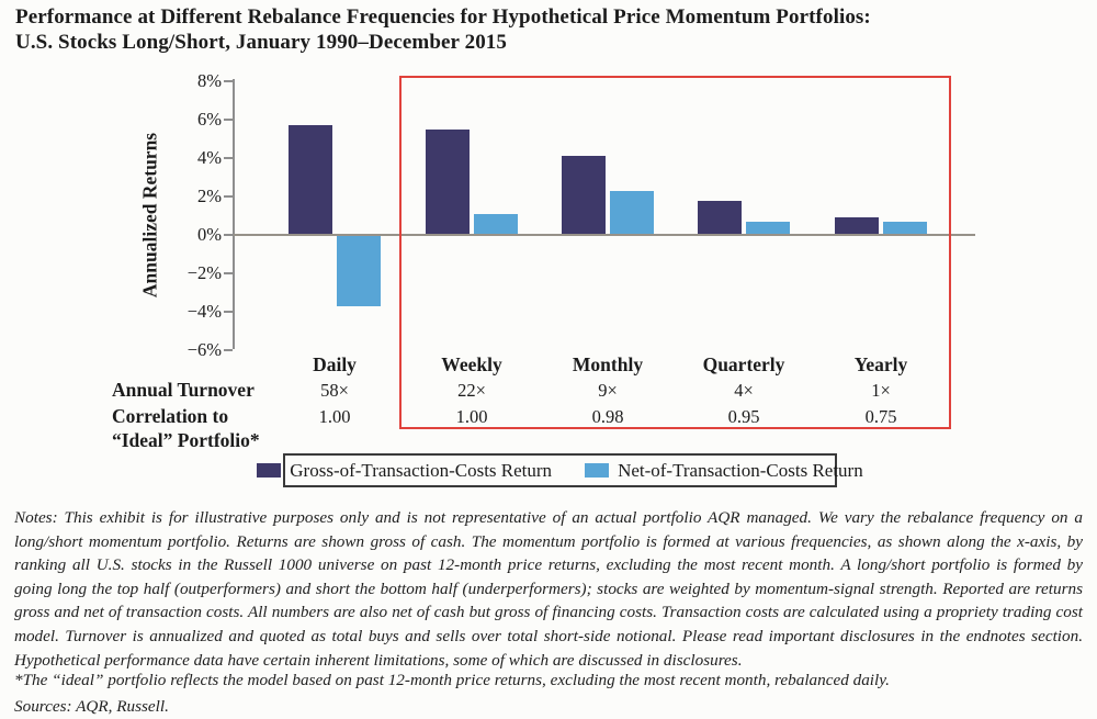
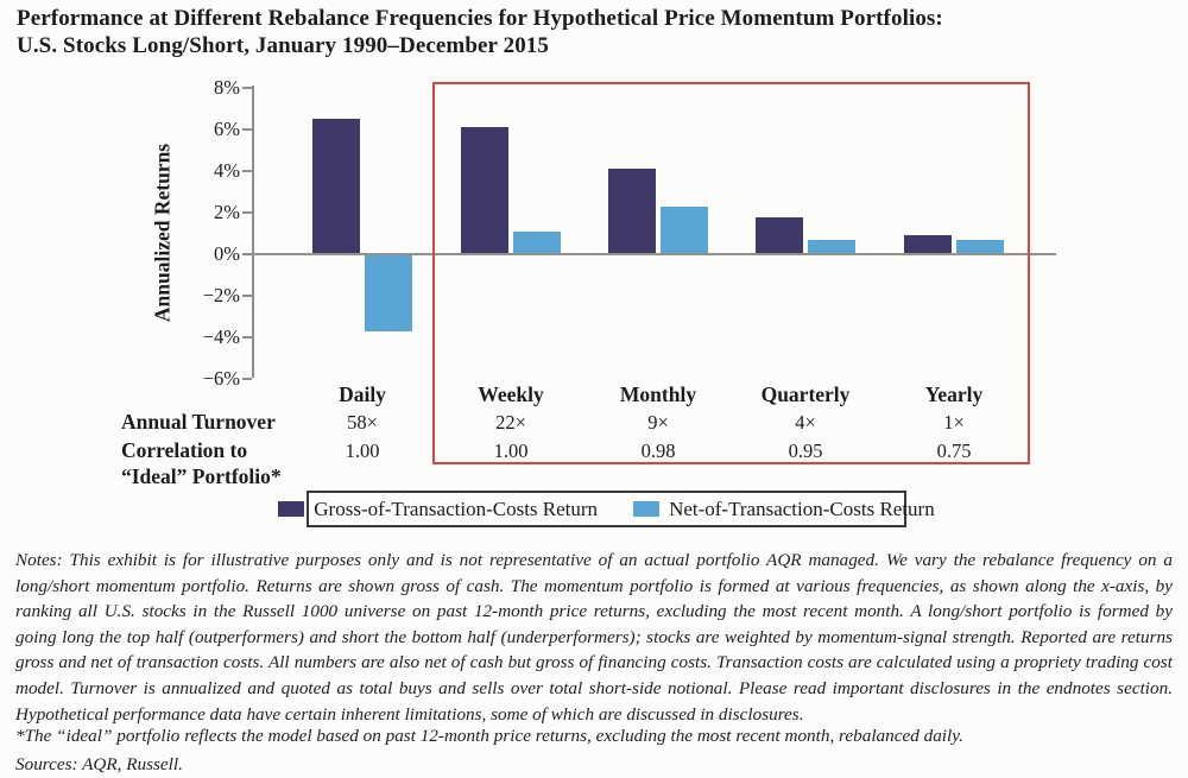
Gross-of-Transaction-Costs Return/Daily: 5.7% -> 6.5%
Gross-of-Transaction-Costs Return/Weekly: 5.5% -> 6.1%
